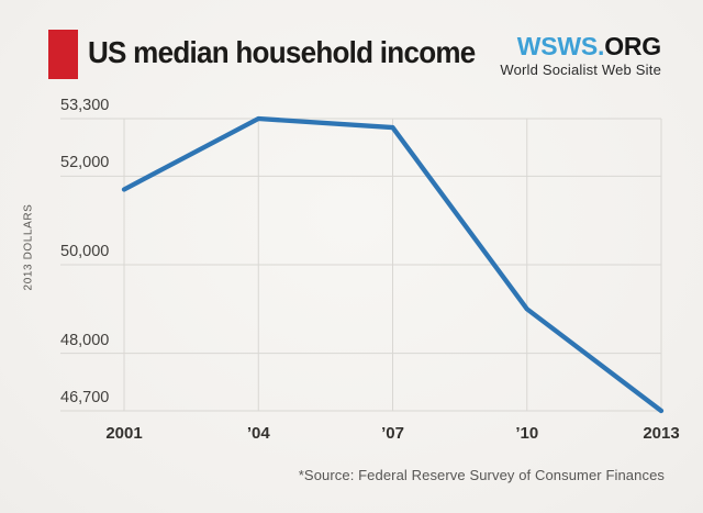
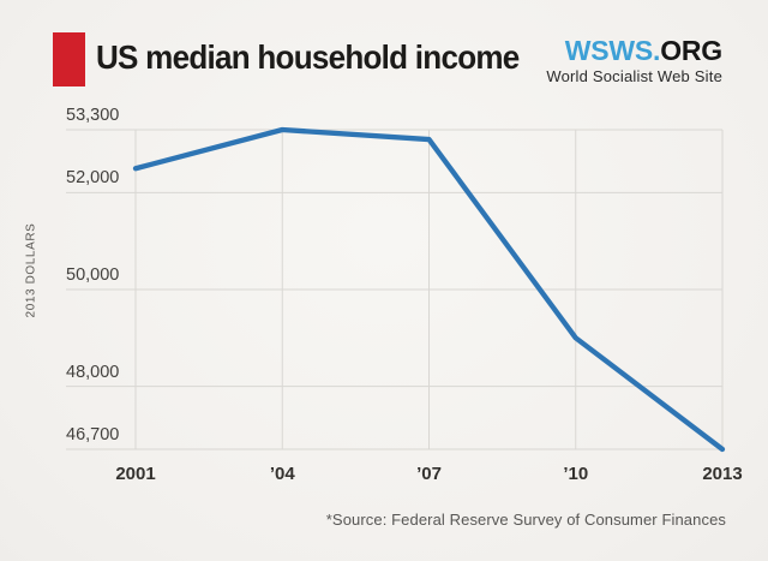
2001: 51700 -> 52500
